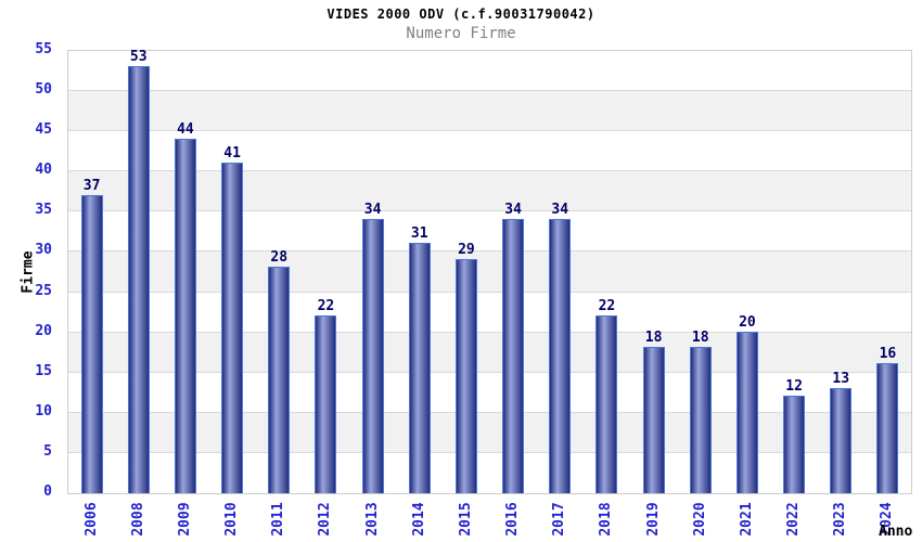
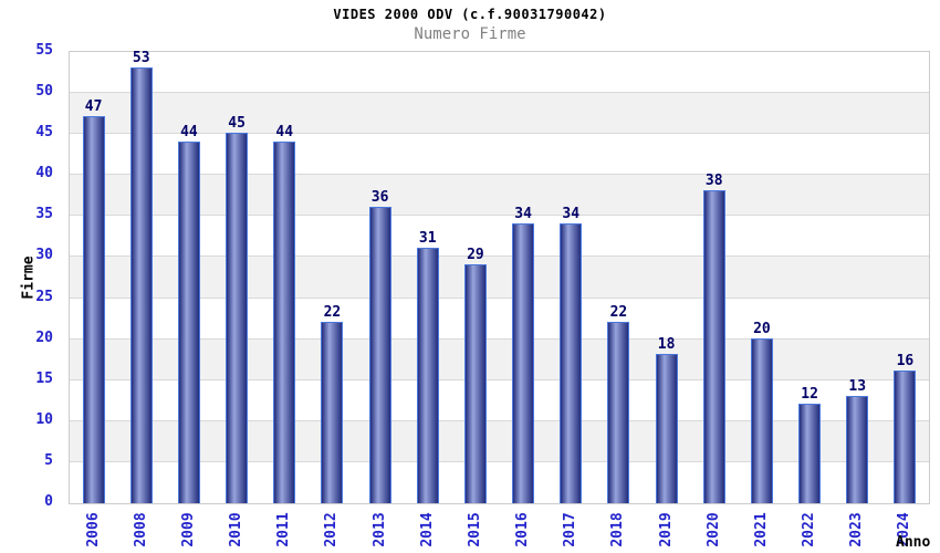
2006: 37 -> 47
2010: 41 -> 45
2011: 28 -> 44
2013: 34 -> 36
2020: 18 -> 38
